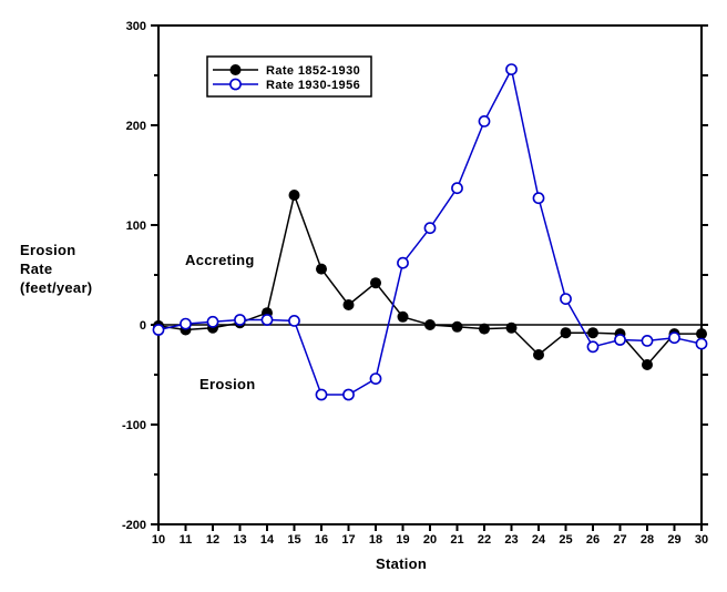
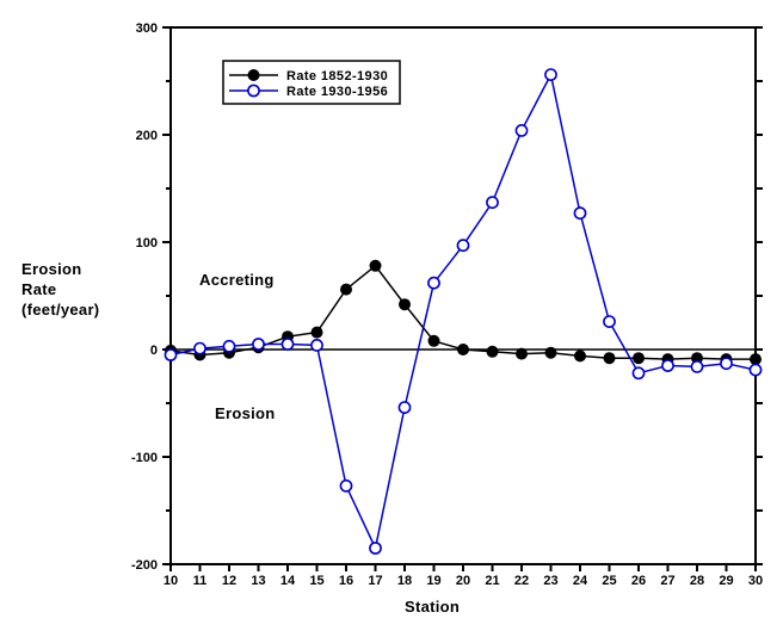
Rate 1852-1930/15: 130 -> 20
Rate 1930-1956/16: -70 -> -130
Rate 1852-1930/17: 20 -> 80
Rate 1930-1956/17: -70 -> -180
Rate 1852-1930/24: -30 -> -10
Rate 1852-1930/28: -40 -> -10
